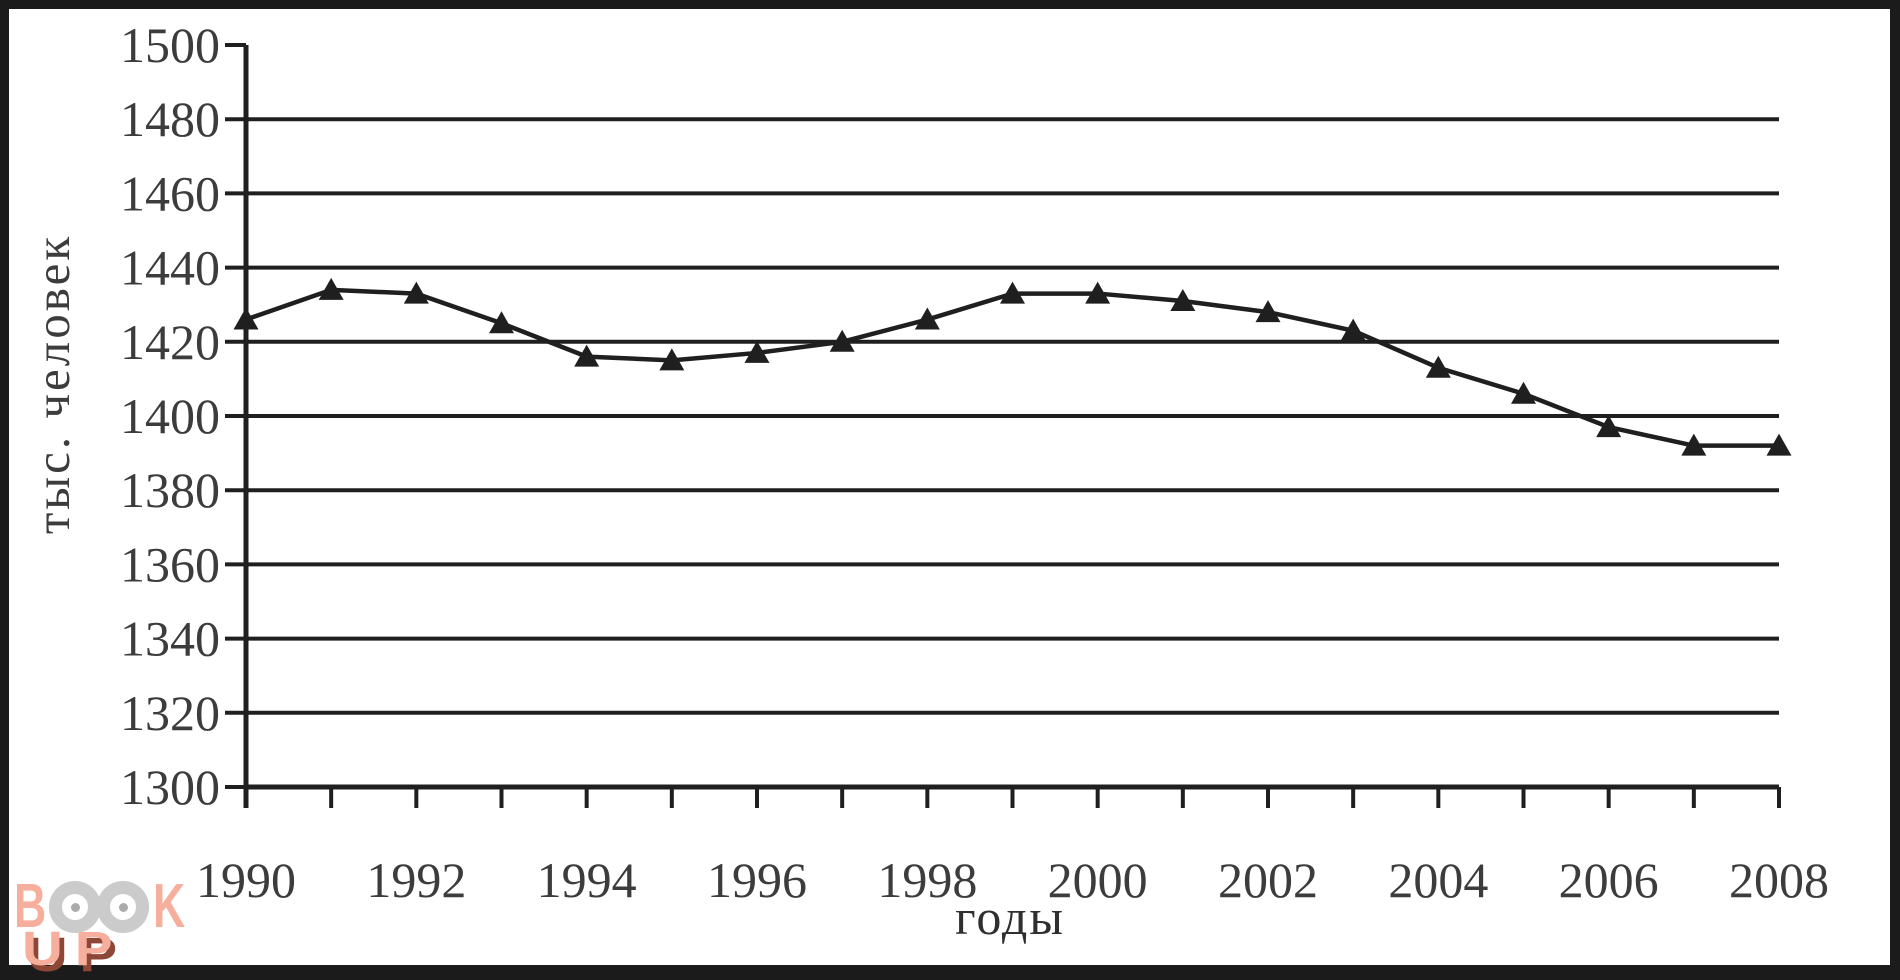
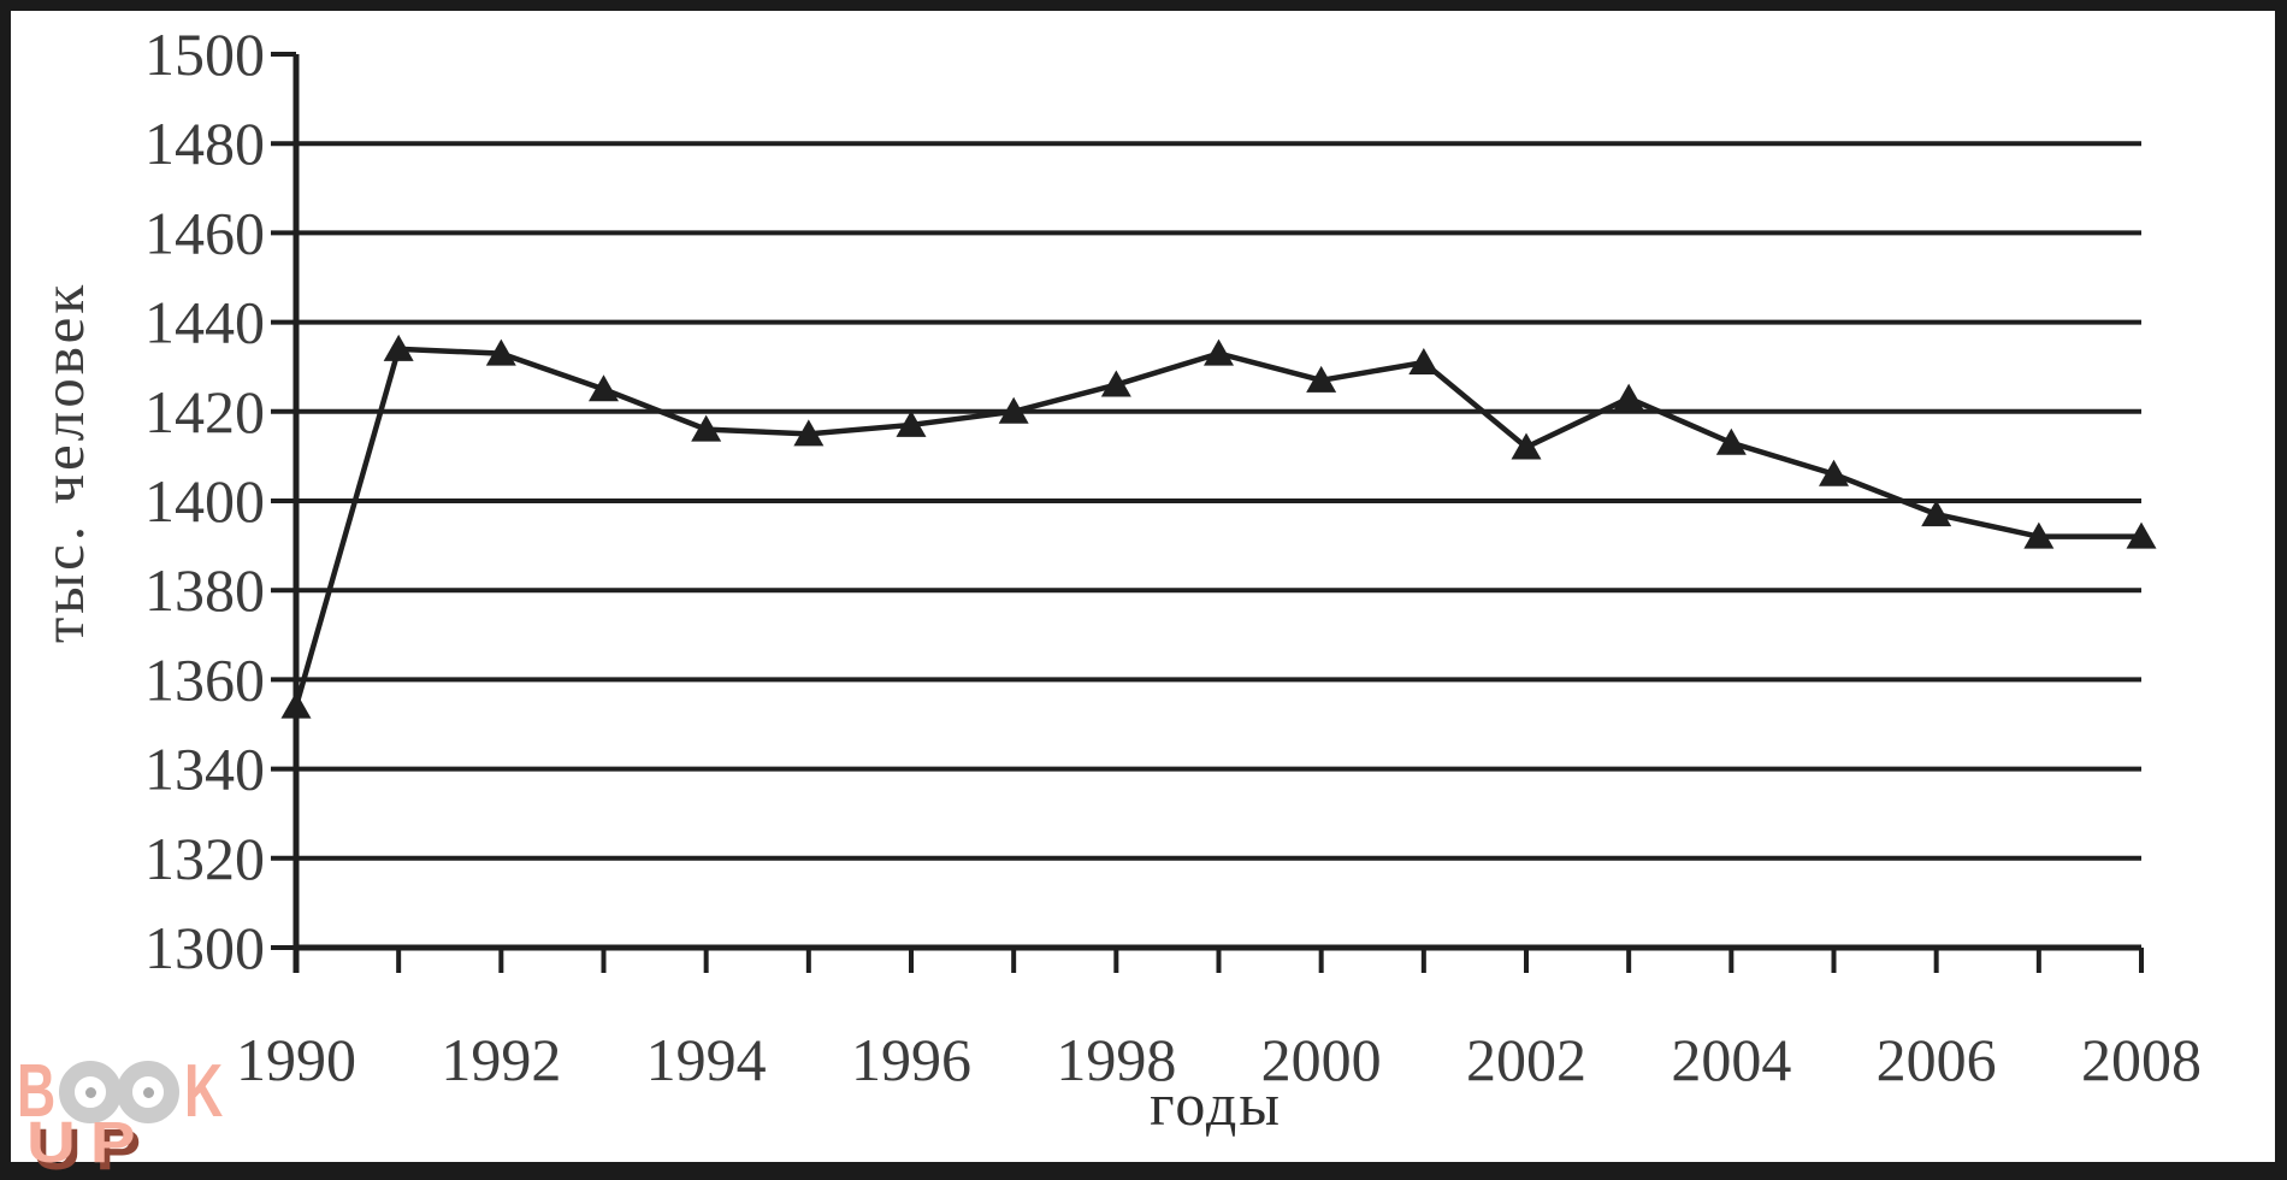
1990: 1426 -> 1354
2000: 1433 -> 1427
2002: 1428 -> 1412
